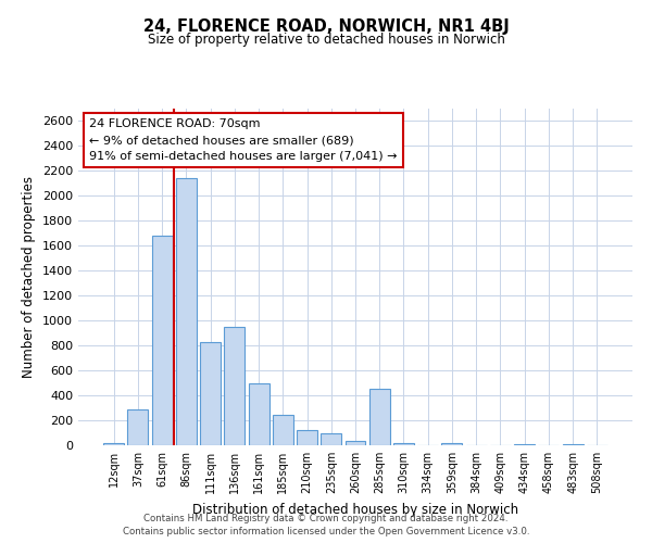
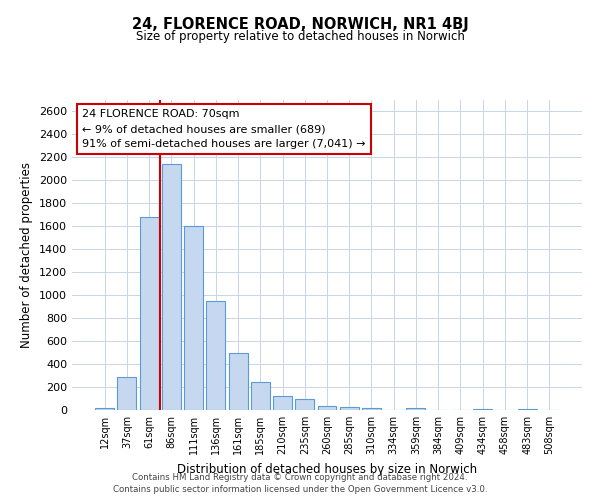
111sqm: 830 -> 1600
285sqm: 450 -> 20
